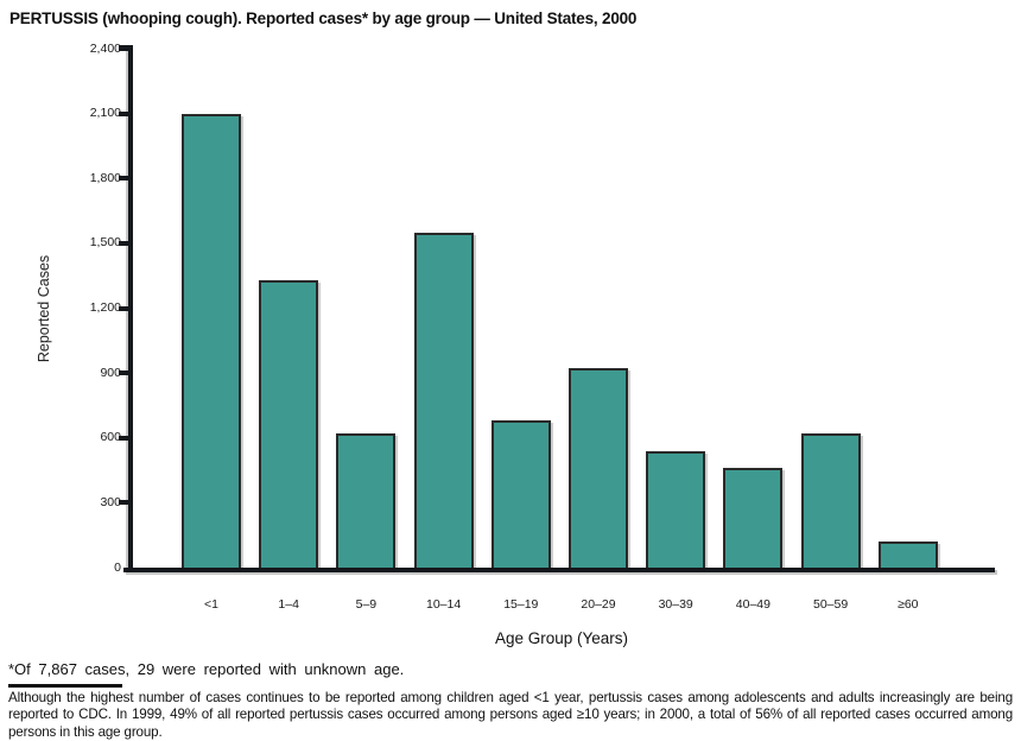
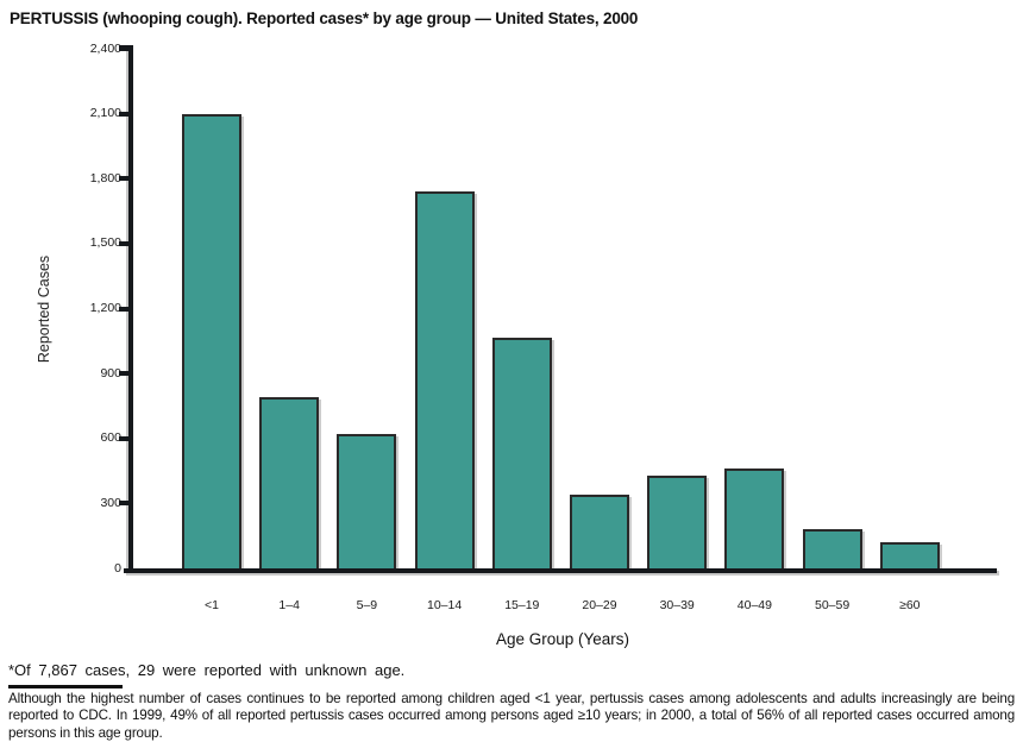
1–4: 1330 -> 790
10–14: 1550 -> 1740
15–19: 680 -> 1060
20–29: 920 -> 340
30–39: 540 -> 430
50–59: 620 -> 180
